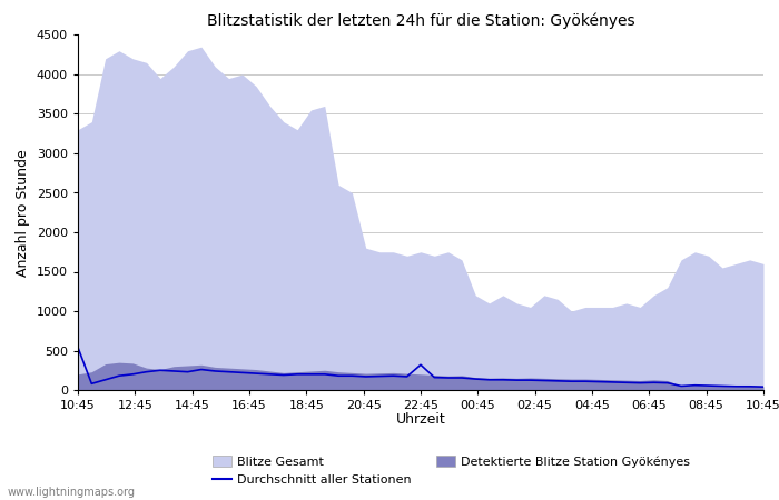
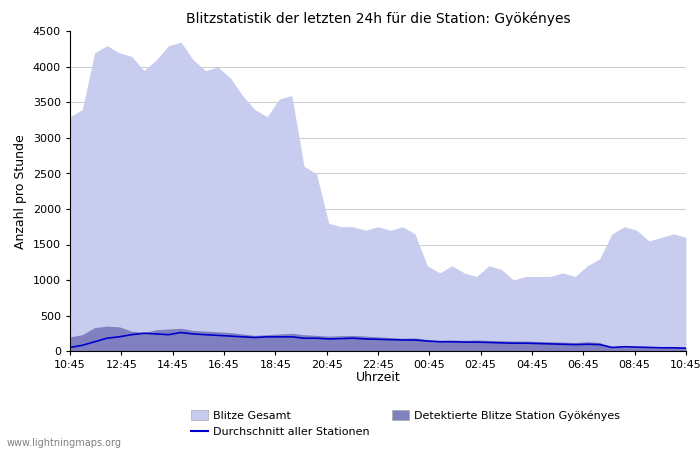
Durchschnitt aller Stationen/10:45: 540 -> 50
Durchschnitt aller Stationen/22:45: 320 -> 160
